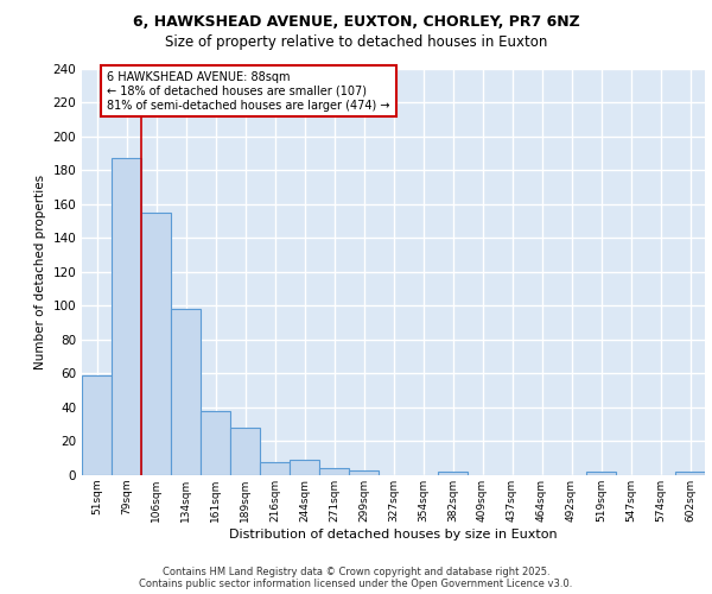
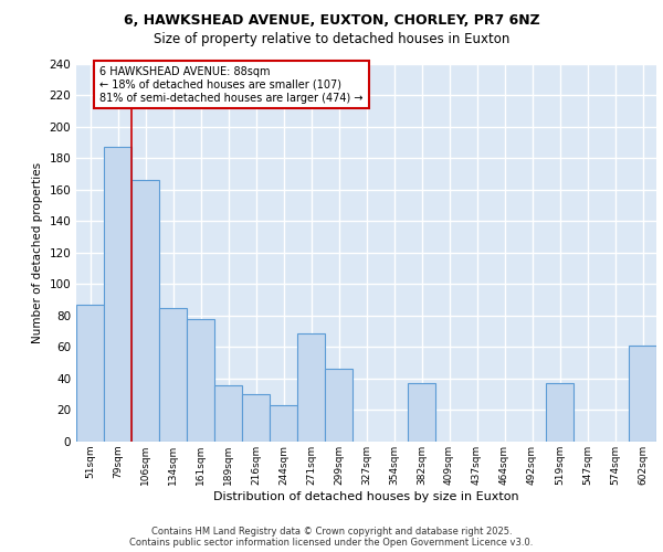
51sqm: 59 -> 87
106sqm: 155 -> 166
134sqm: 98 -> 85
161sqm: 38 -> 78
189sqm: 28 -> 36
216sqm: 8 -> 30
244sqm: 9 -> 23
271sqm: 4 -> 69
299sqm: 3 -> 46
382sqm: 2 -> 37
519sqm: 2 -> 37
602sqm: 2 -> 61
